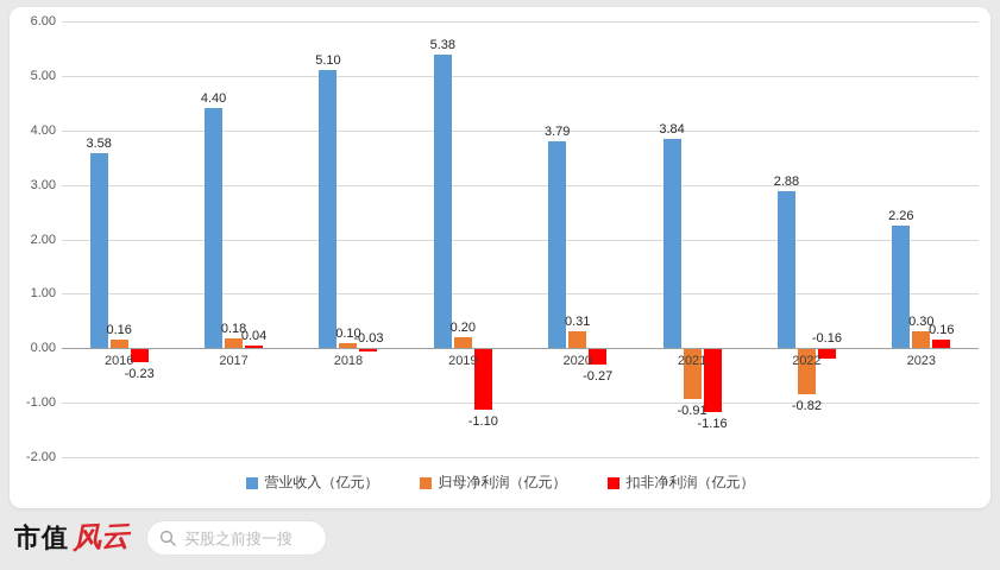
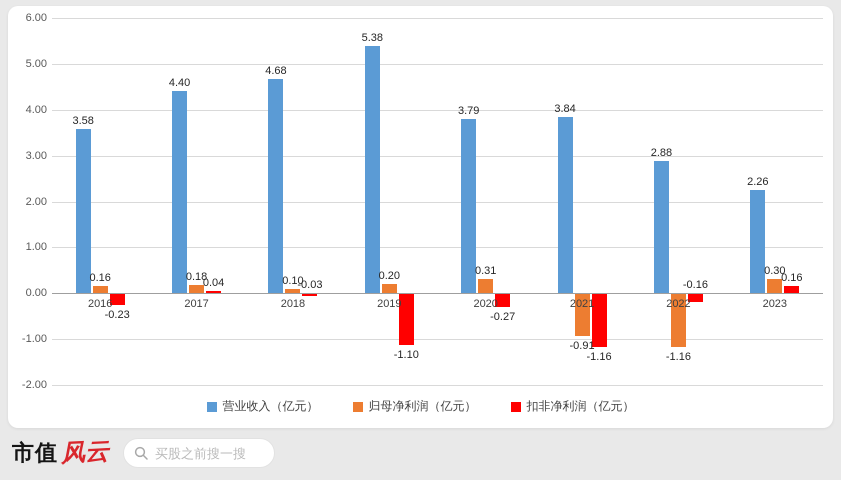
营业收入（亿元）/2018: 5.10 -> 4.68
归母净利润（亿元）/2022: -0.82 -> -1.16
